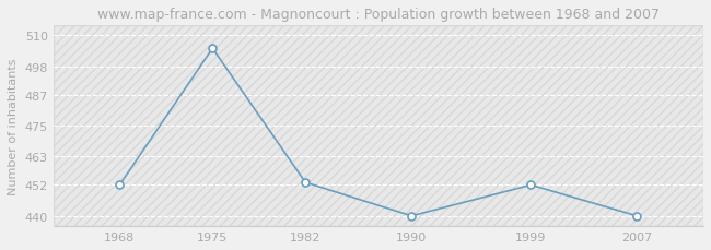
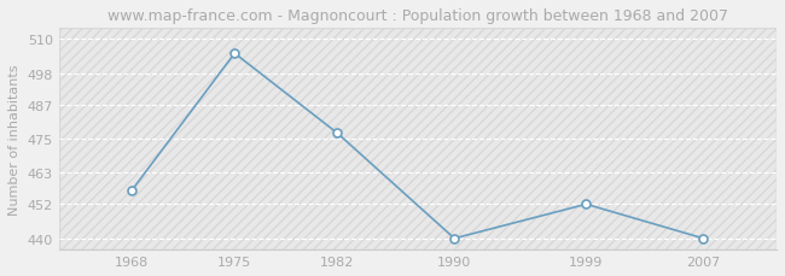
1968: 452 -> 457
1982: 453 -> 477
